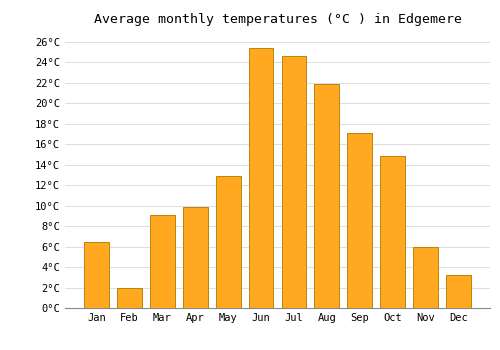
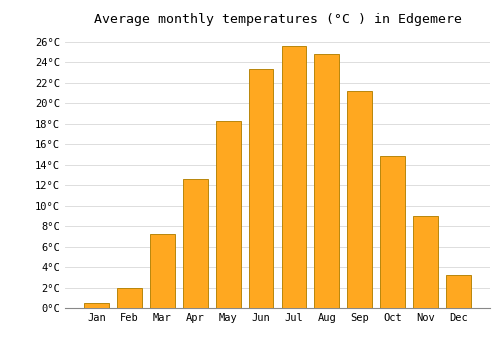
Jan: 6.4°C -> 0.5°C
Mar: 9.1°C -> 7.2°C
Apr: 9.9°C -> 12.6°C
May: 12.9°C -> 18.3°C
Jun: 25.4°C -> 23.3°C
Jul: 24.6°C -> 25.6°C
Aug: 21.9°C -> 24.8°C
Sep: 17.1°C -> 21.2°C
Nov: 6.0°C -> 9.0°C
